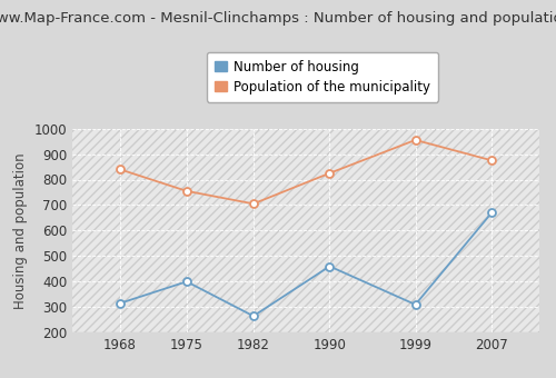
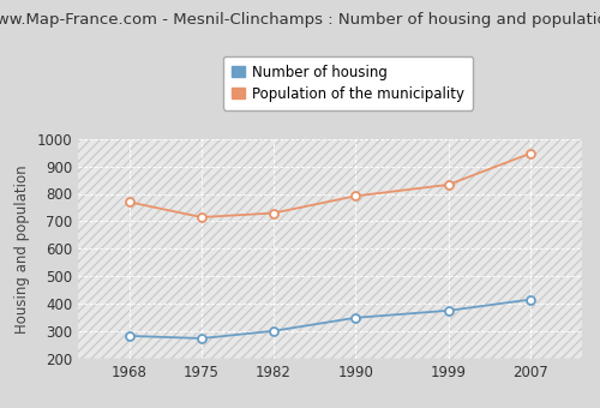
Number of housing/1968: 315 -> 284
Population of the municipality/1968: 840 -> 770
Number of housing/1975: 400 -> 275
Population of the municipality/1975: 755 -> 715
Number of housing/1982: 265 -> 302
Population of the municipality/1982: 705 -> 730
Number of housing/1990: 460 -> 350
Population of the municipality/1990: 825 -> 792
Number of housing/1999: 310 -> 376
Population of the municipality/1999: 955 -> 833
Number of housing/2007: 670 -> 416
Population of the municipality/2007: 875 -> 947
